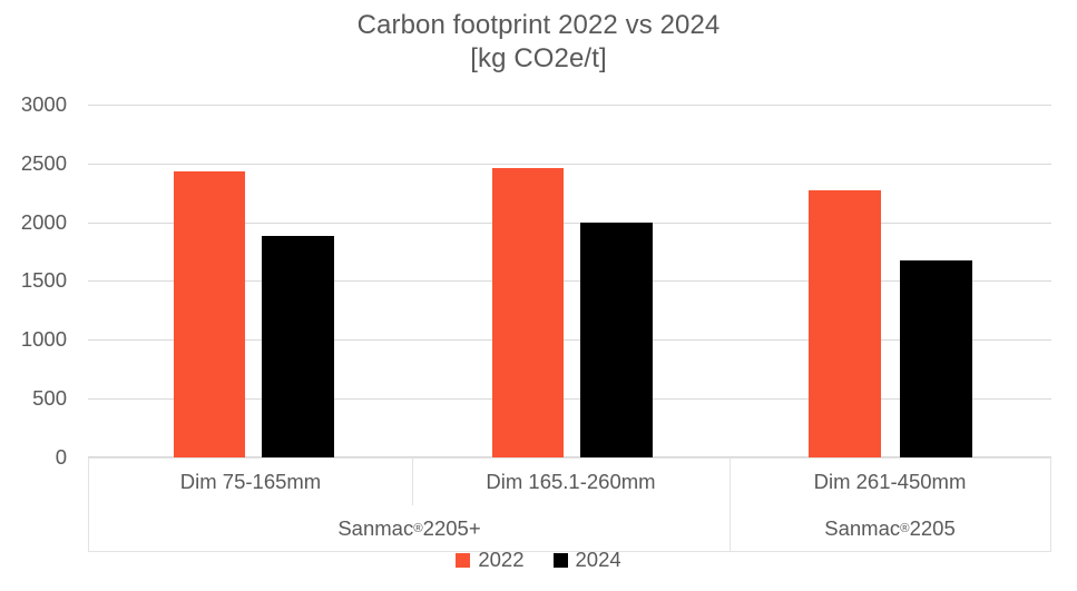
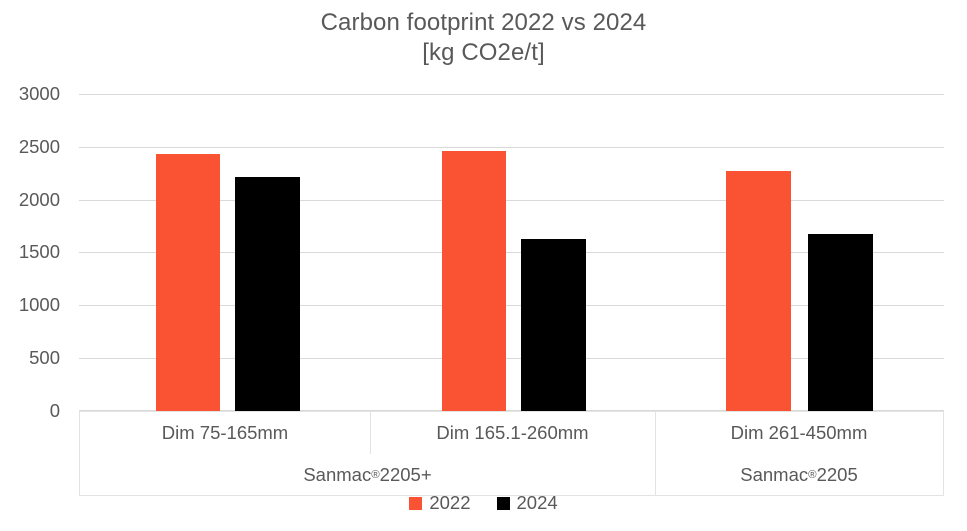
2024/Dim 75-165mm: 1890 -> 2220
2024/Dim 165.1-260mm: 2000 -> 1630
